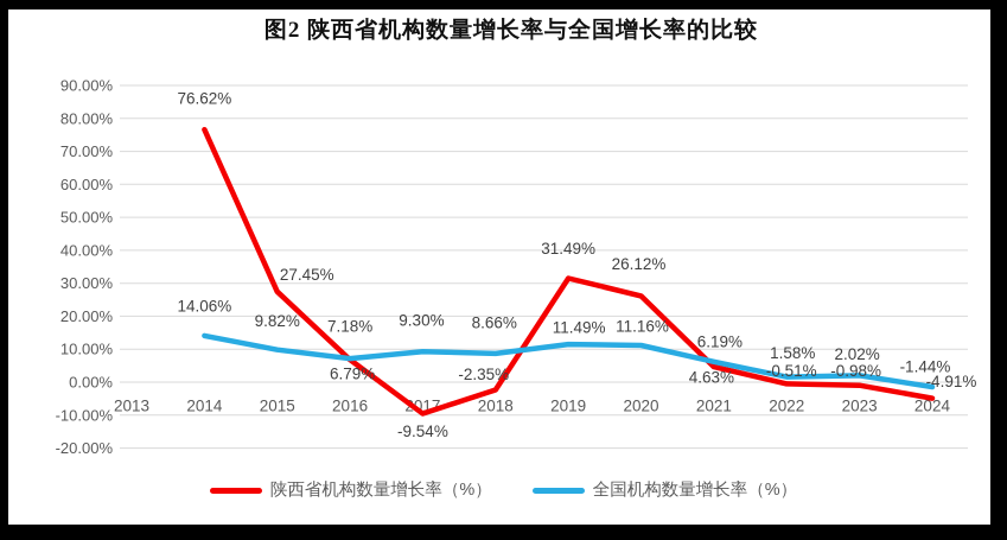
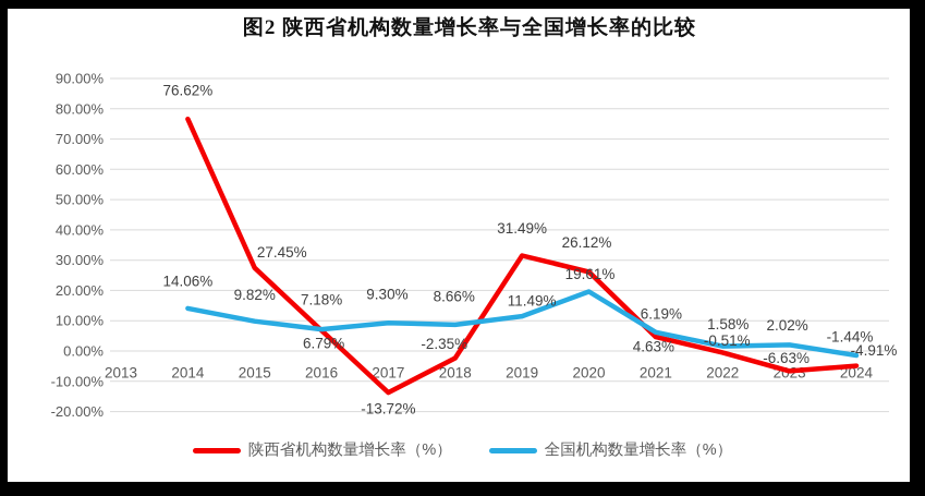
陕西省机构数量增长率（%）/2017: -9.54% -> -13.72%
全国机构数量增长率（%）/2020: 11.16% -> 19.61%
陕西省机构数量增长率（%）/2023: -0.98% -> -6.63%
